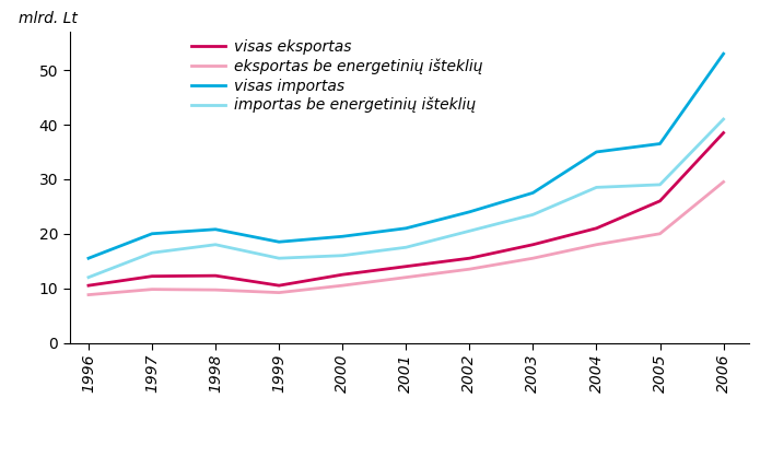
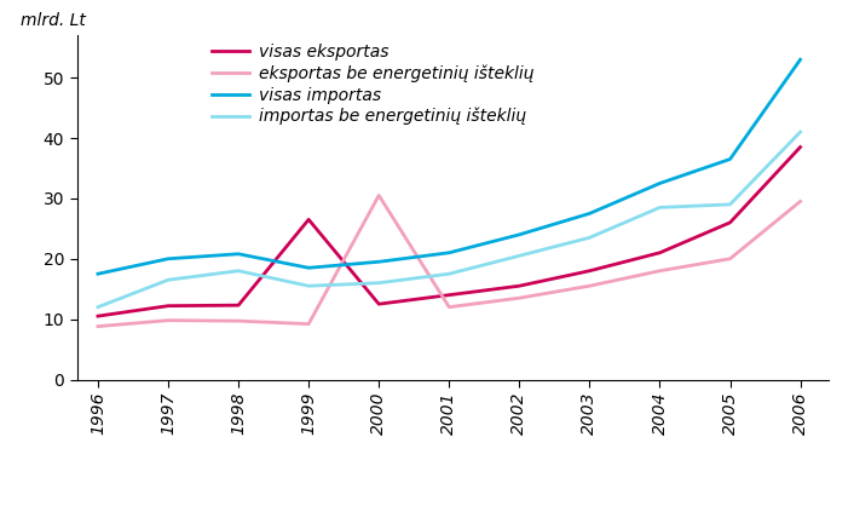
visas importas/1996: 15.5 -> 17.5
visas eksportas/1999: 10.5 -> 26.5
eksportas be energetinių išteklių/2000: 10.5 -> 30.5
visas importas/2004: 35.0 -> 32.5
